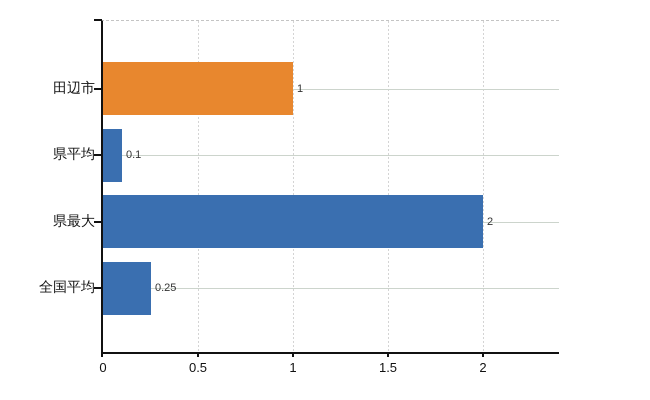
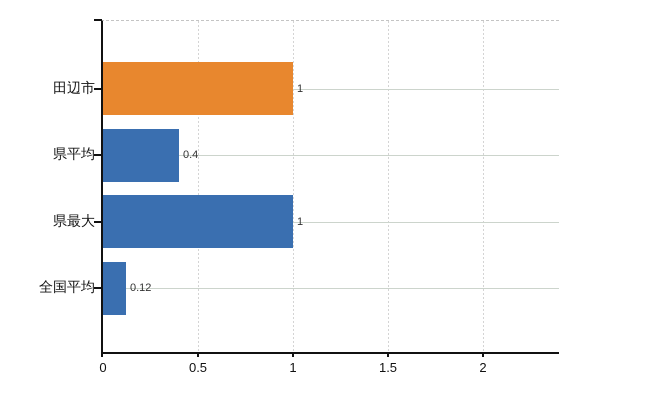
県平均: 0.1 -> 0.4
県最大: 2 -> 1
全国平均: 0.25 -> 0.12
